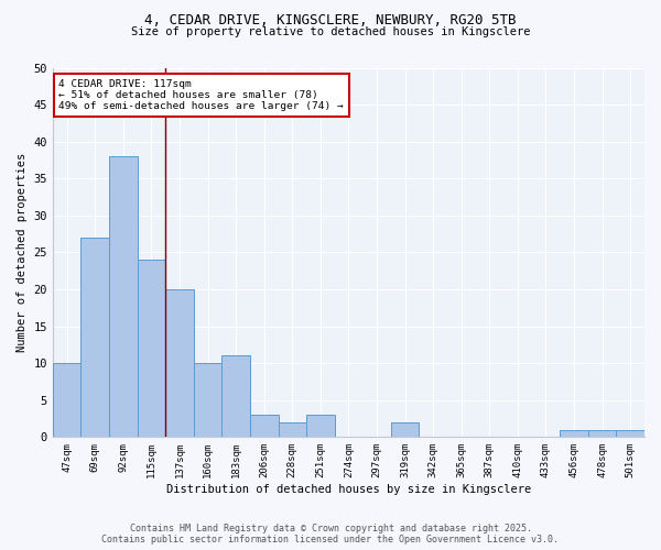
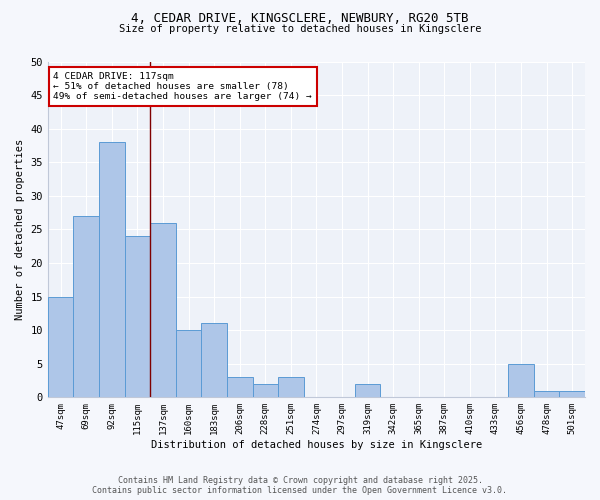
47sqm: 10 -> 15
137sqm: 20 -> 26
456sqm: 1 -> 5
